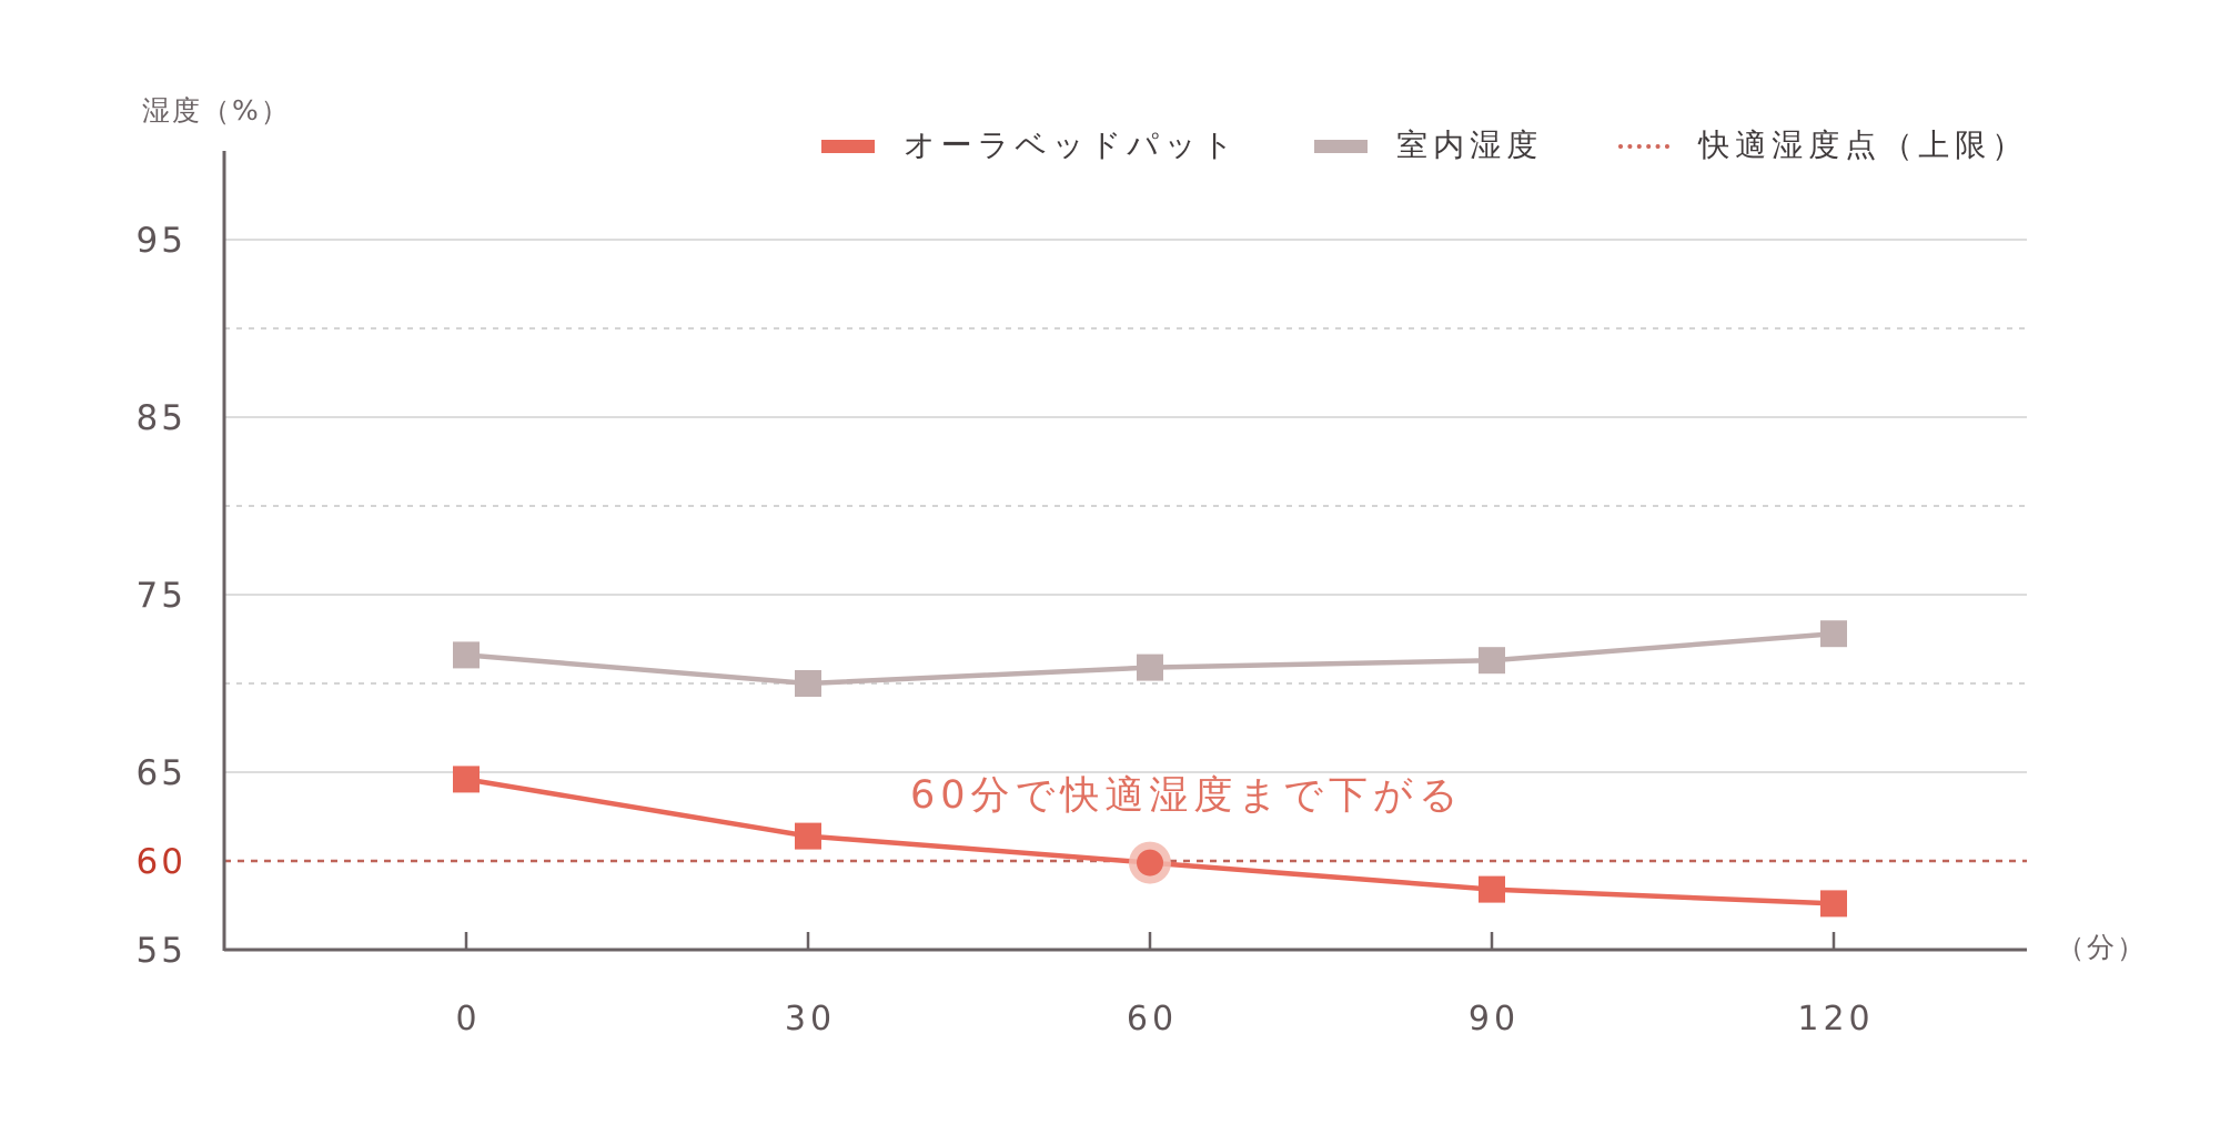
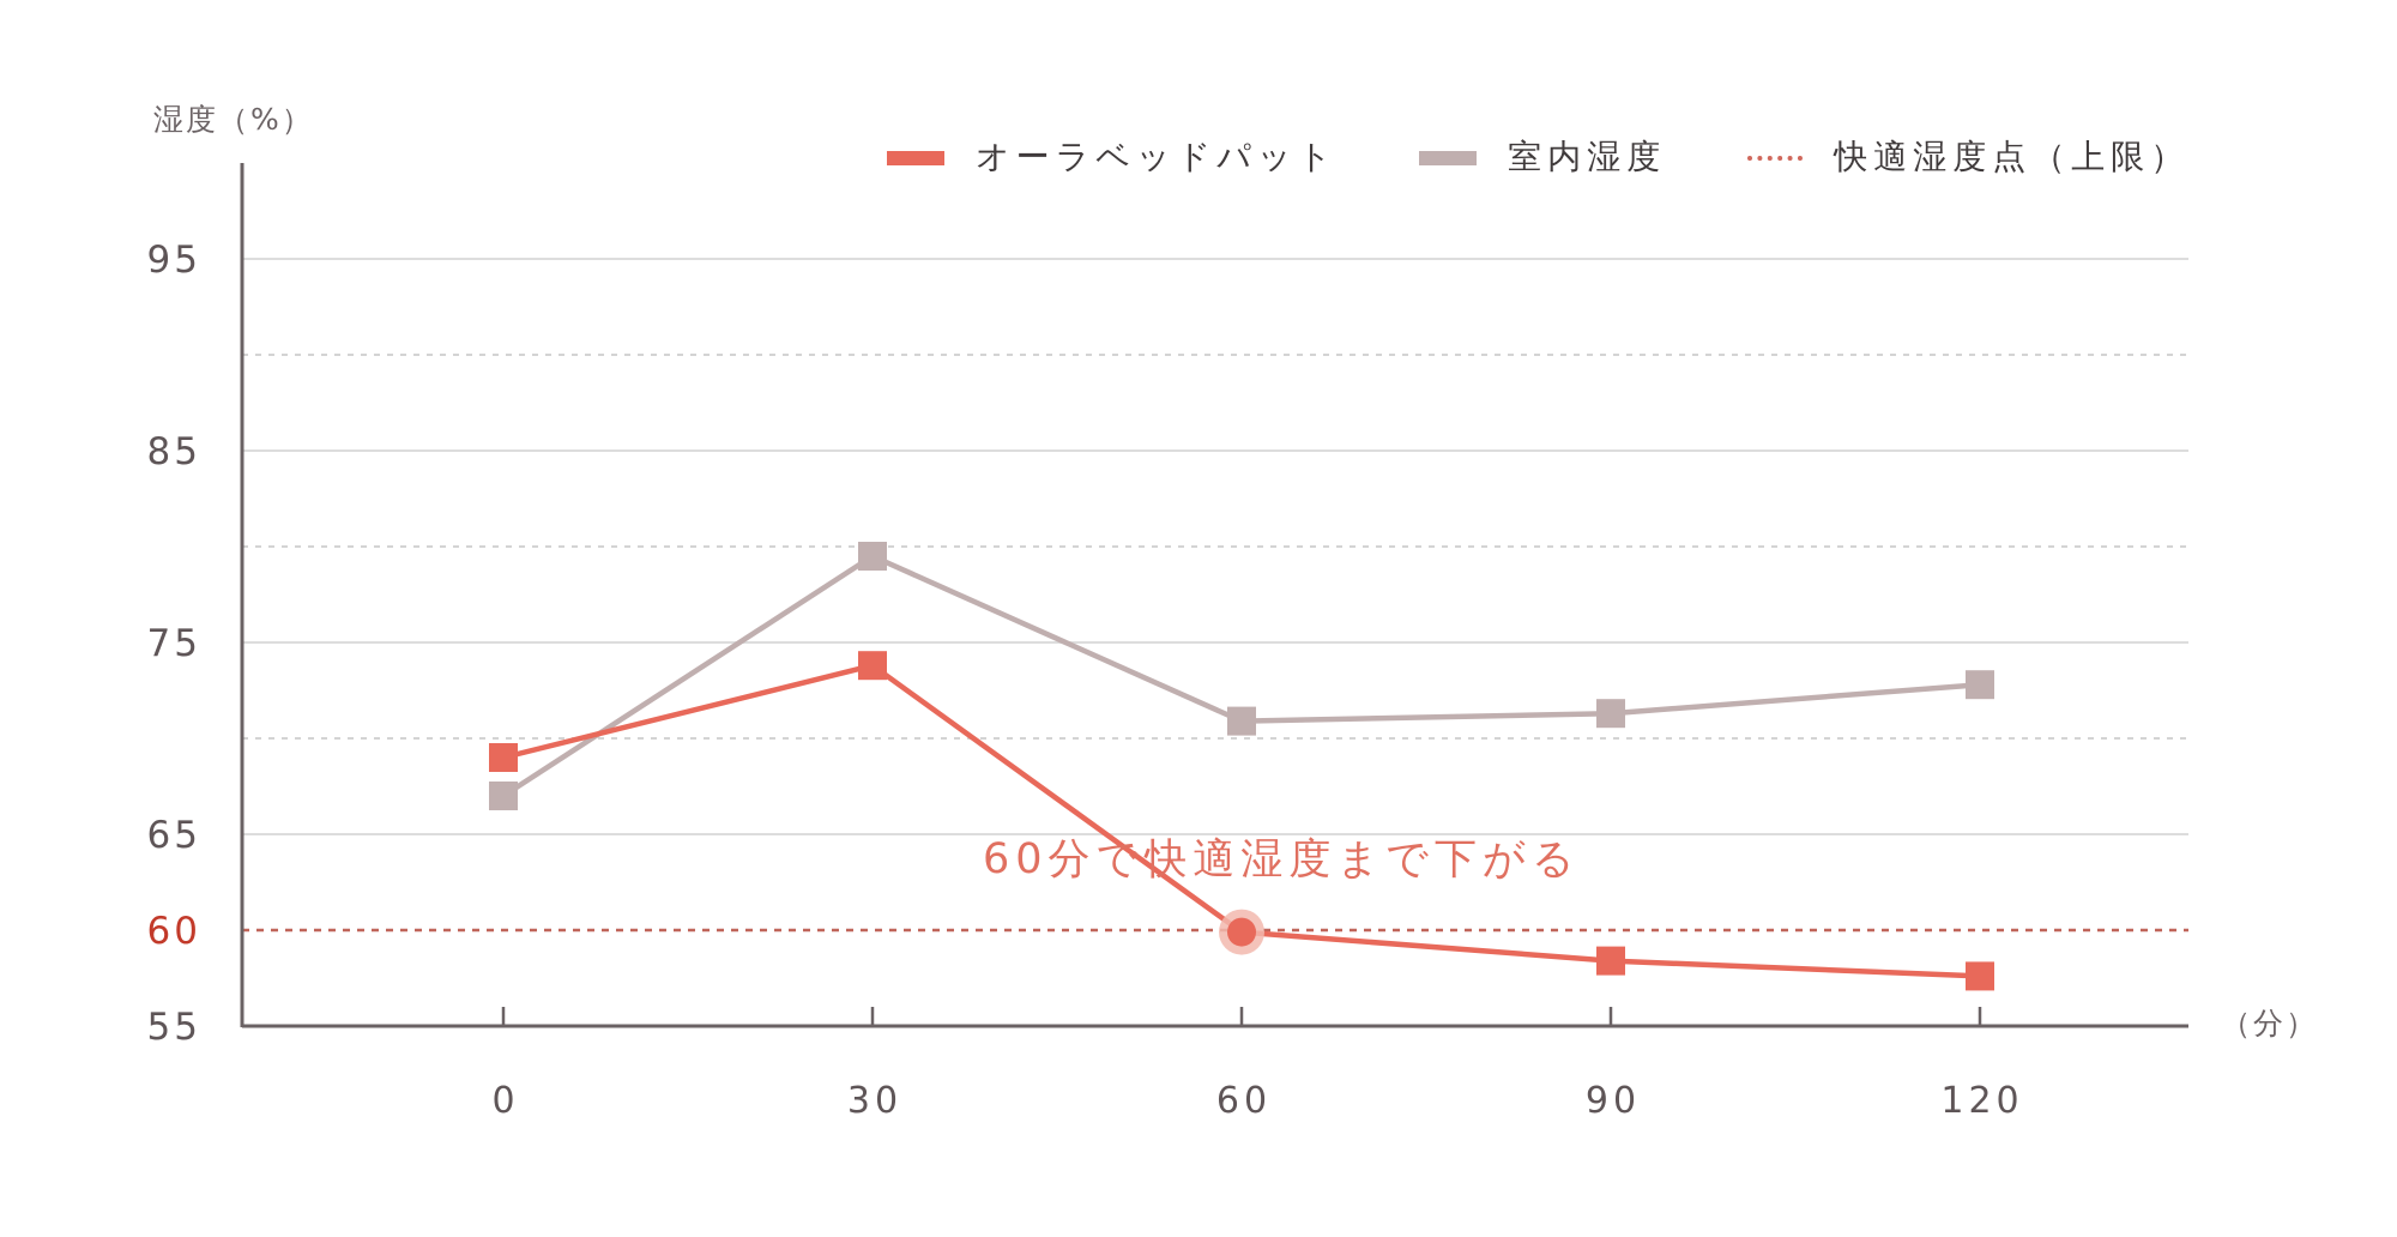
オーラベッドパット/0: 64.6 -> 69.0
室内湿度/0: 71.6 -> 67.0
オーラベッドパット/30: 61.4 -> 73.8
室内湿度/30: 70.0 -> 79.5
